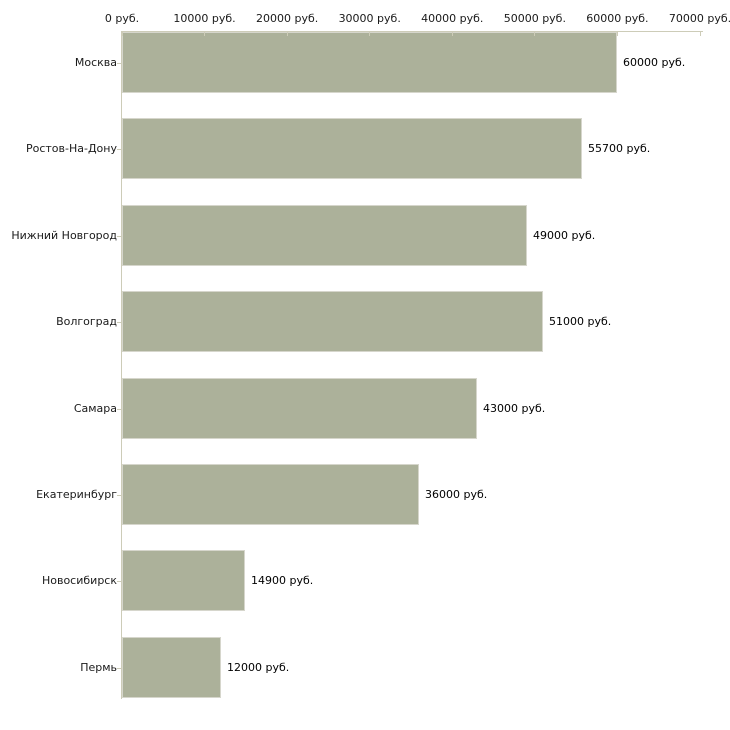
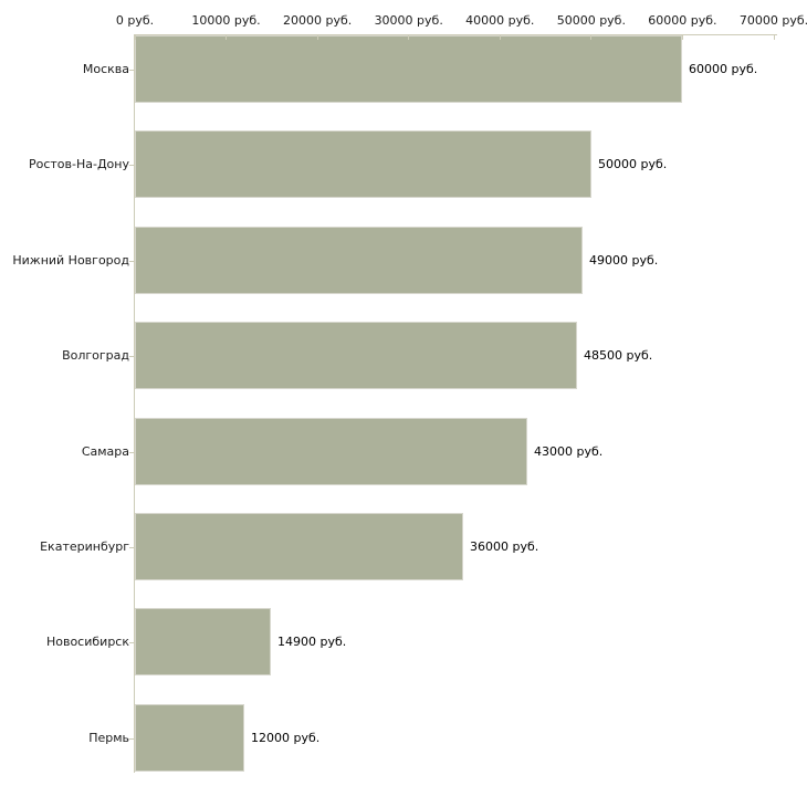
Ростов-На-Дону: 55700 -> 50000
Волгоград: 51000 -> 48500
